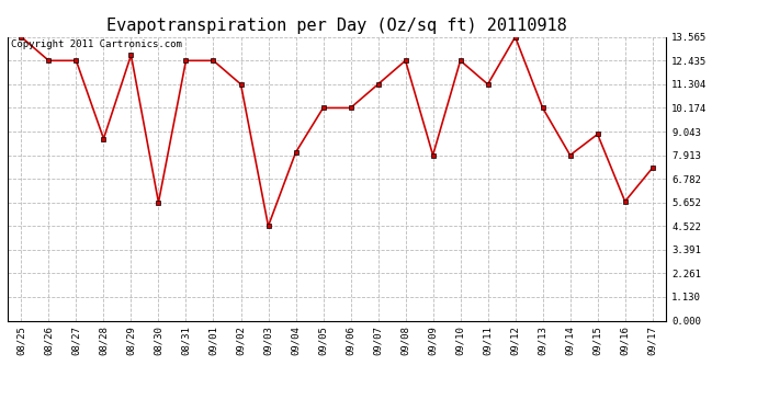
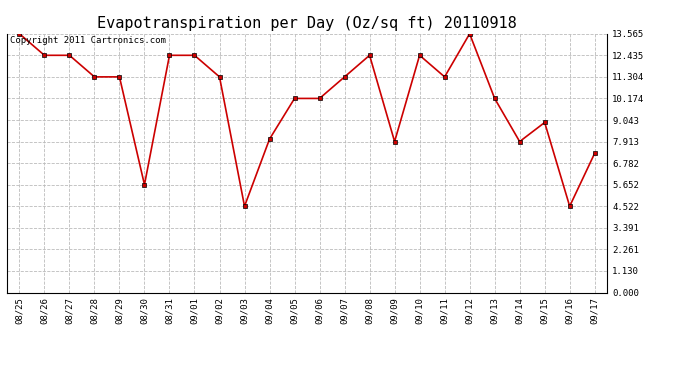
08/28: 8.7 -> 11.3
08/29: 12.7 -> 11.3
09/16: 5.7 -> 4.5
